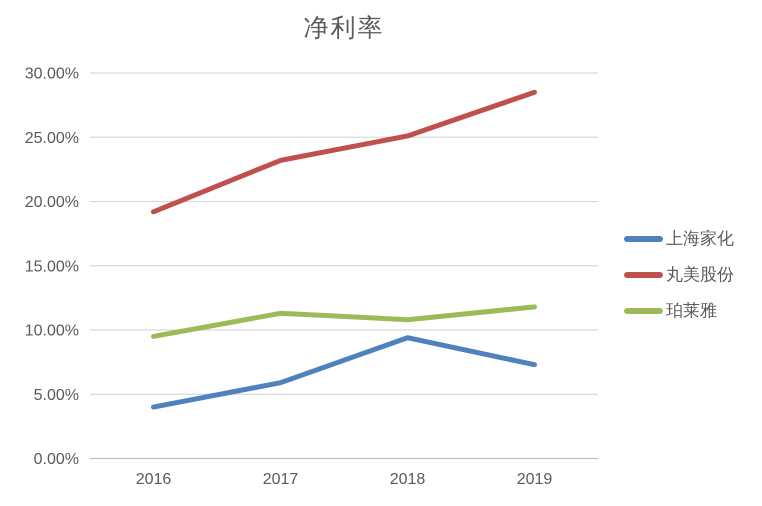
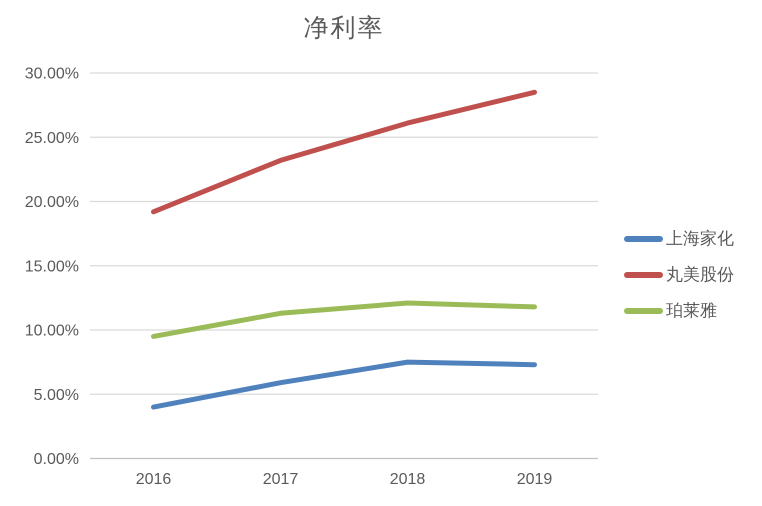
上海家化/2018: 9.4% -> 7.5%
丸美股份/2018: 25.1% -> 26.1%
珀莱雅/2018: 10.8% -> 12.1%
